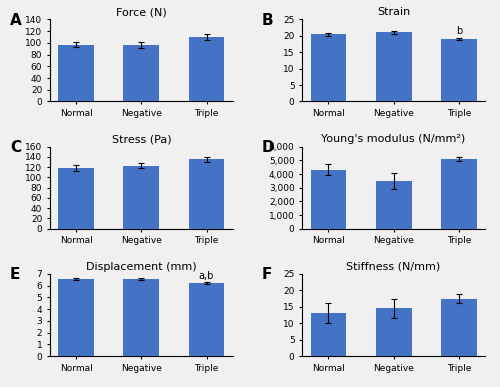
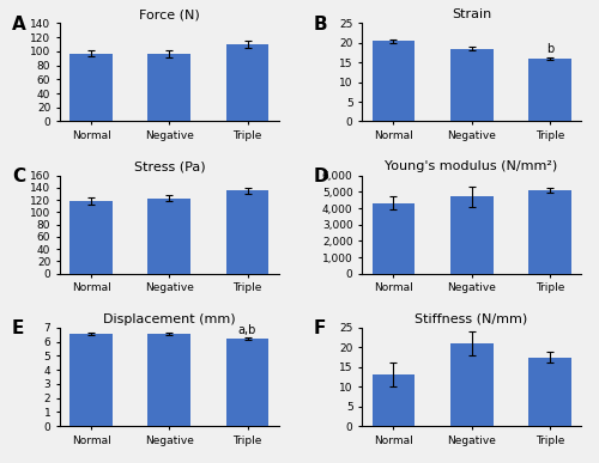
Strain/Negative: 21.0 -> 18.5
Strain/Triple: 19.1 -> 16.0
Young's modulus (N/mm²)/Negative: 3,500 -> 4,700
Stiffness (N/mm)/Negative: 14.5 -> 21.0
